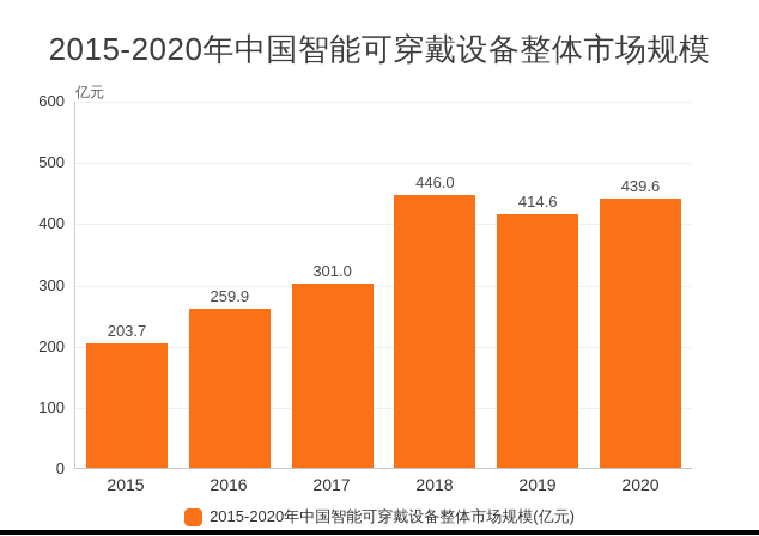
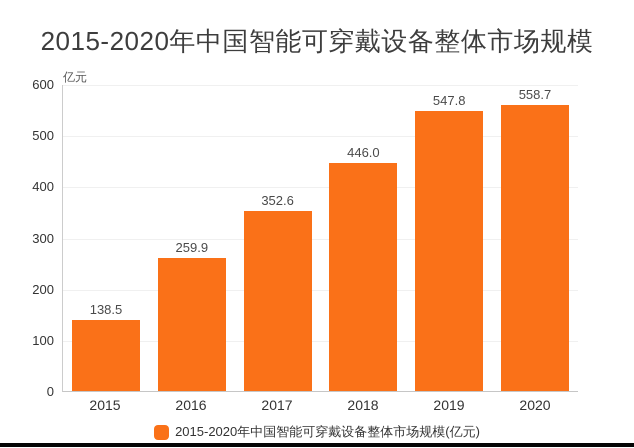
2015: 203.7 -> 138.5
2017: 301.0 -> 352.6
2019: 414.6 -> 547.8
2020: 439.6 -> 558.7
